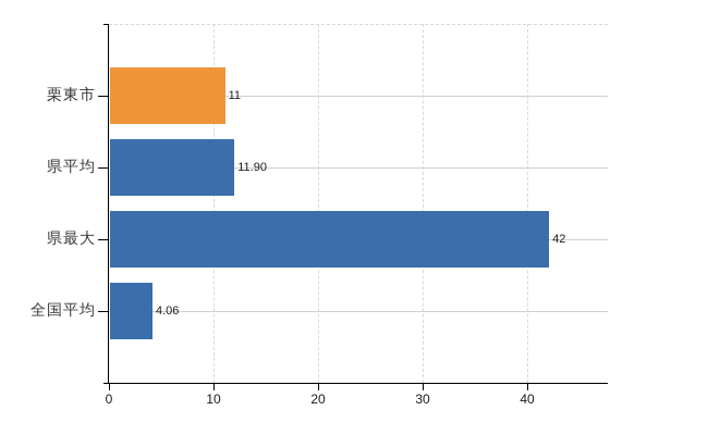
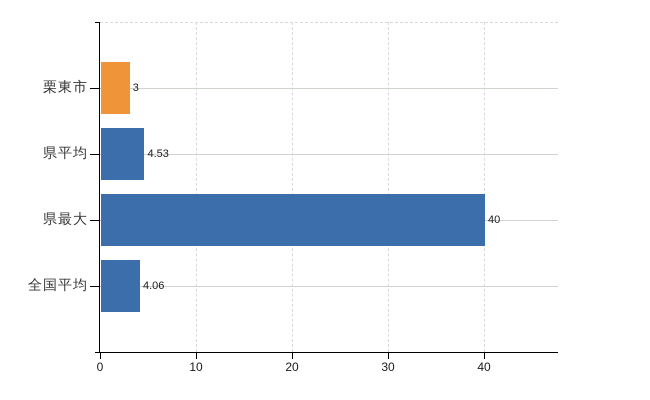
栗東市: 11 -> 3
県平均: 11.90 -> 4.53
県最大: 42 -> 40
